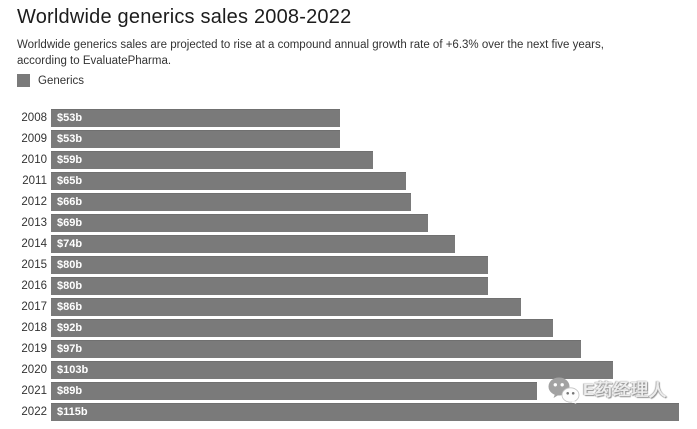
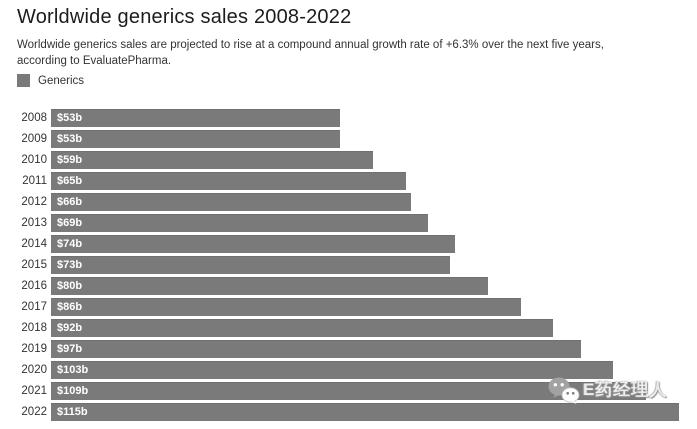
2015: $80b -> $73b
2021: $89b -> $109b
